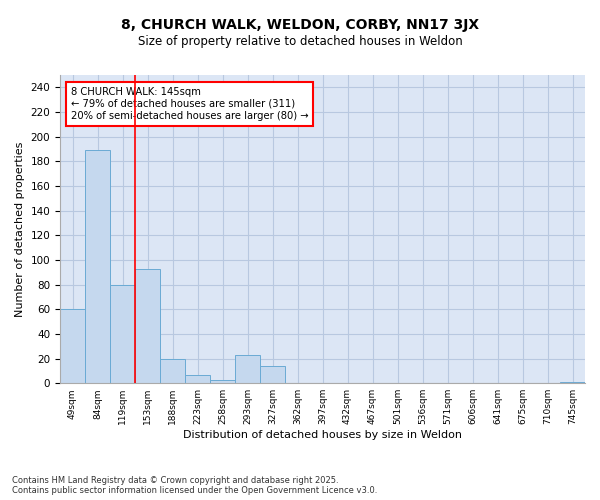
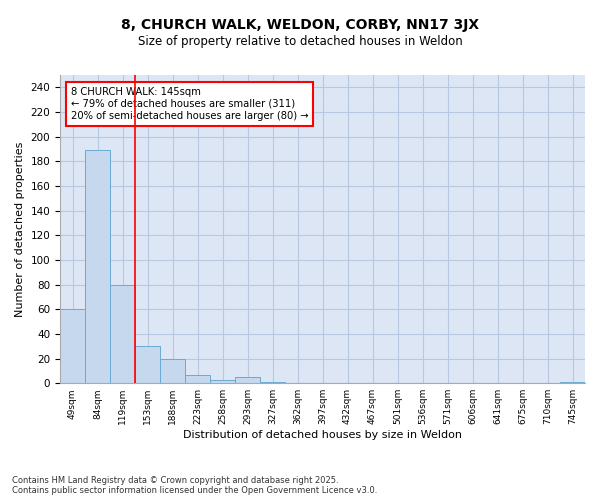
153sqm: 93 -> 30
293sqm: 23 -> 5
327sqm: 14 -> 1
